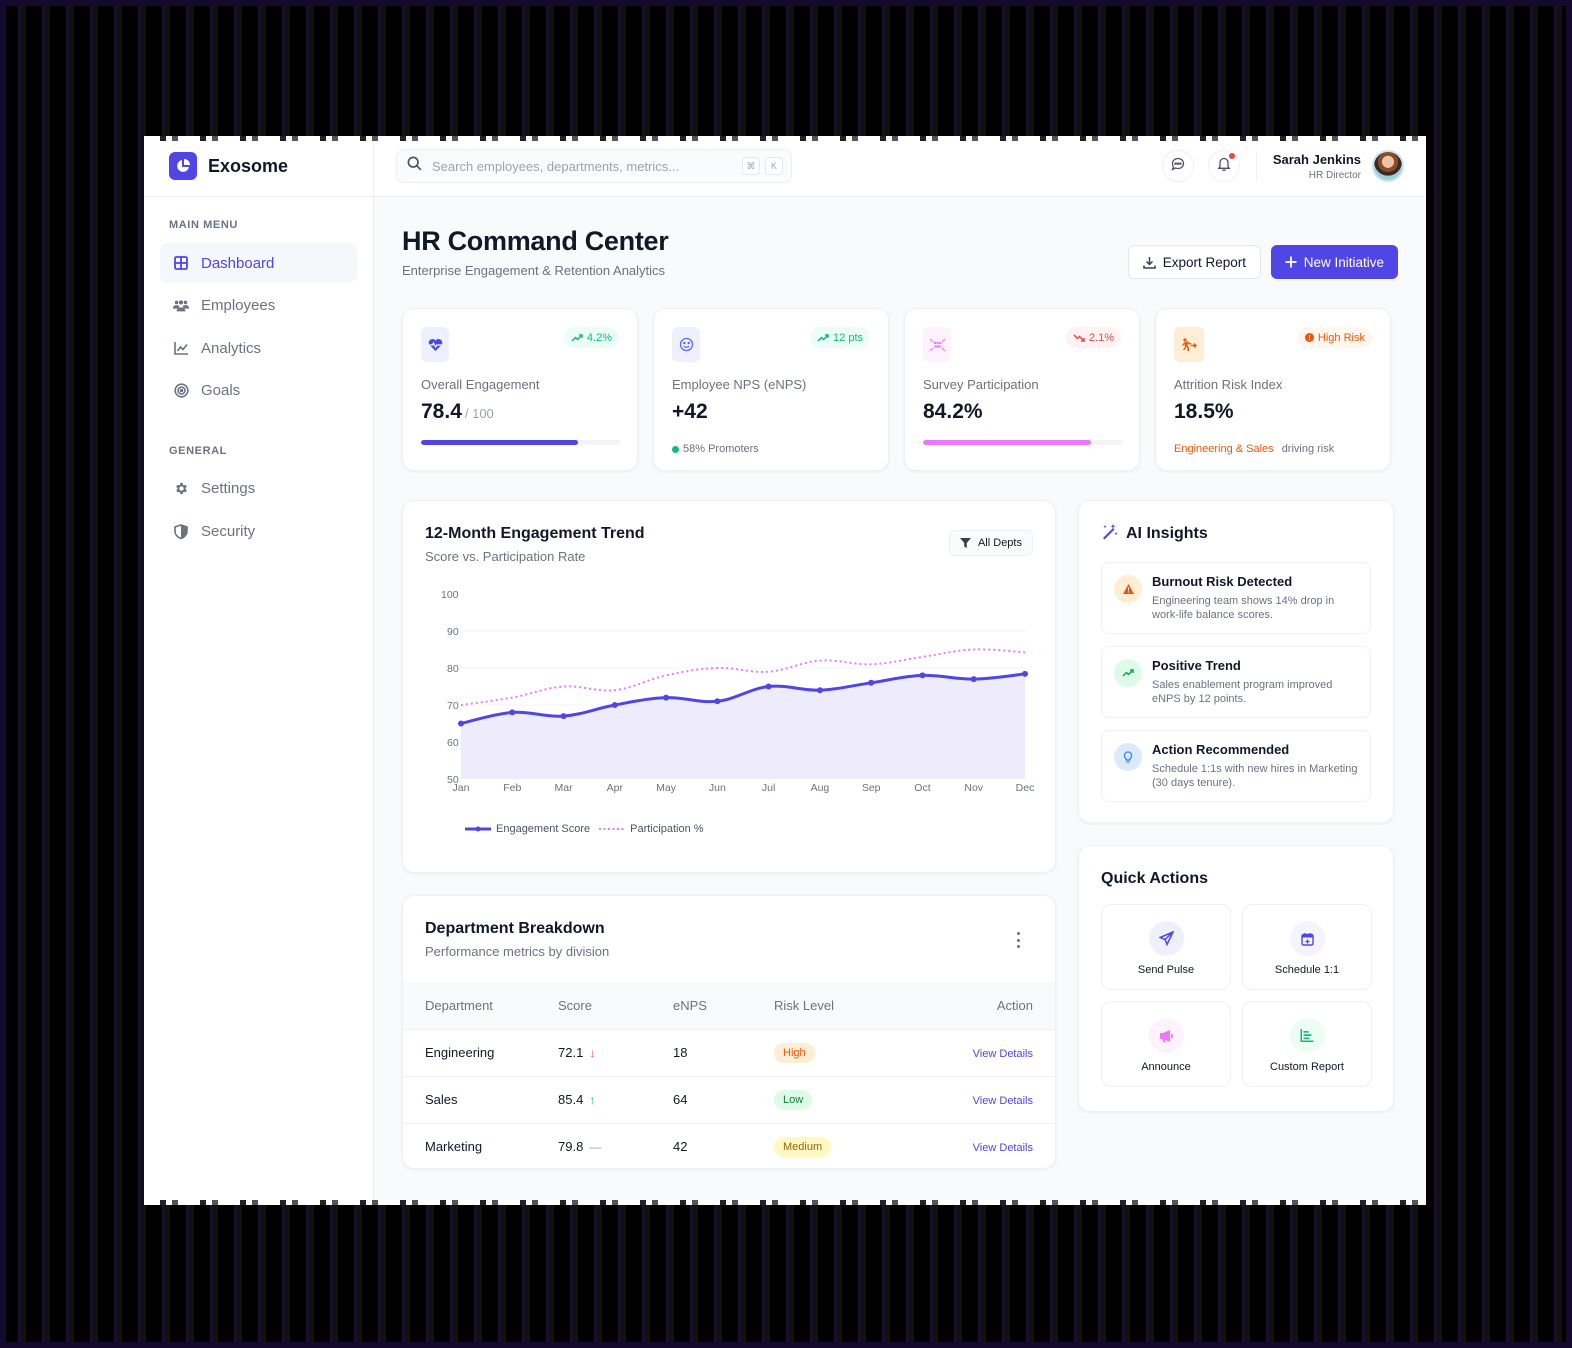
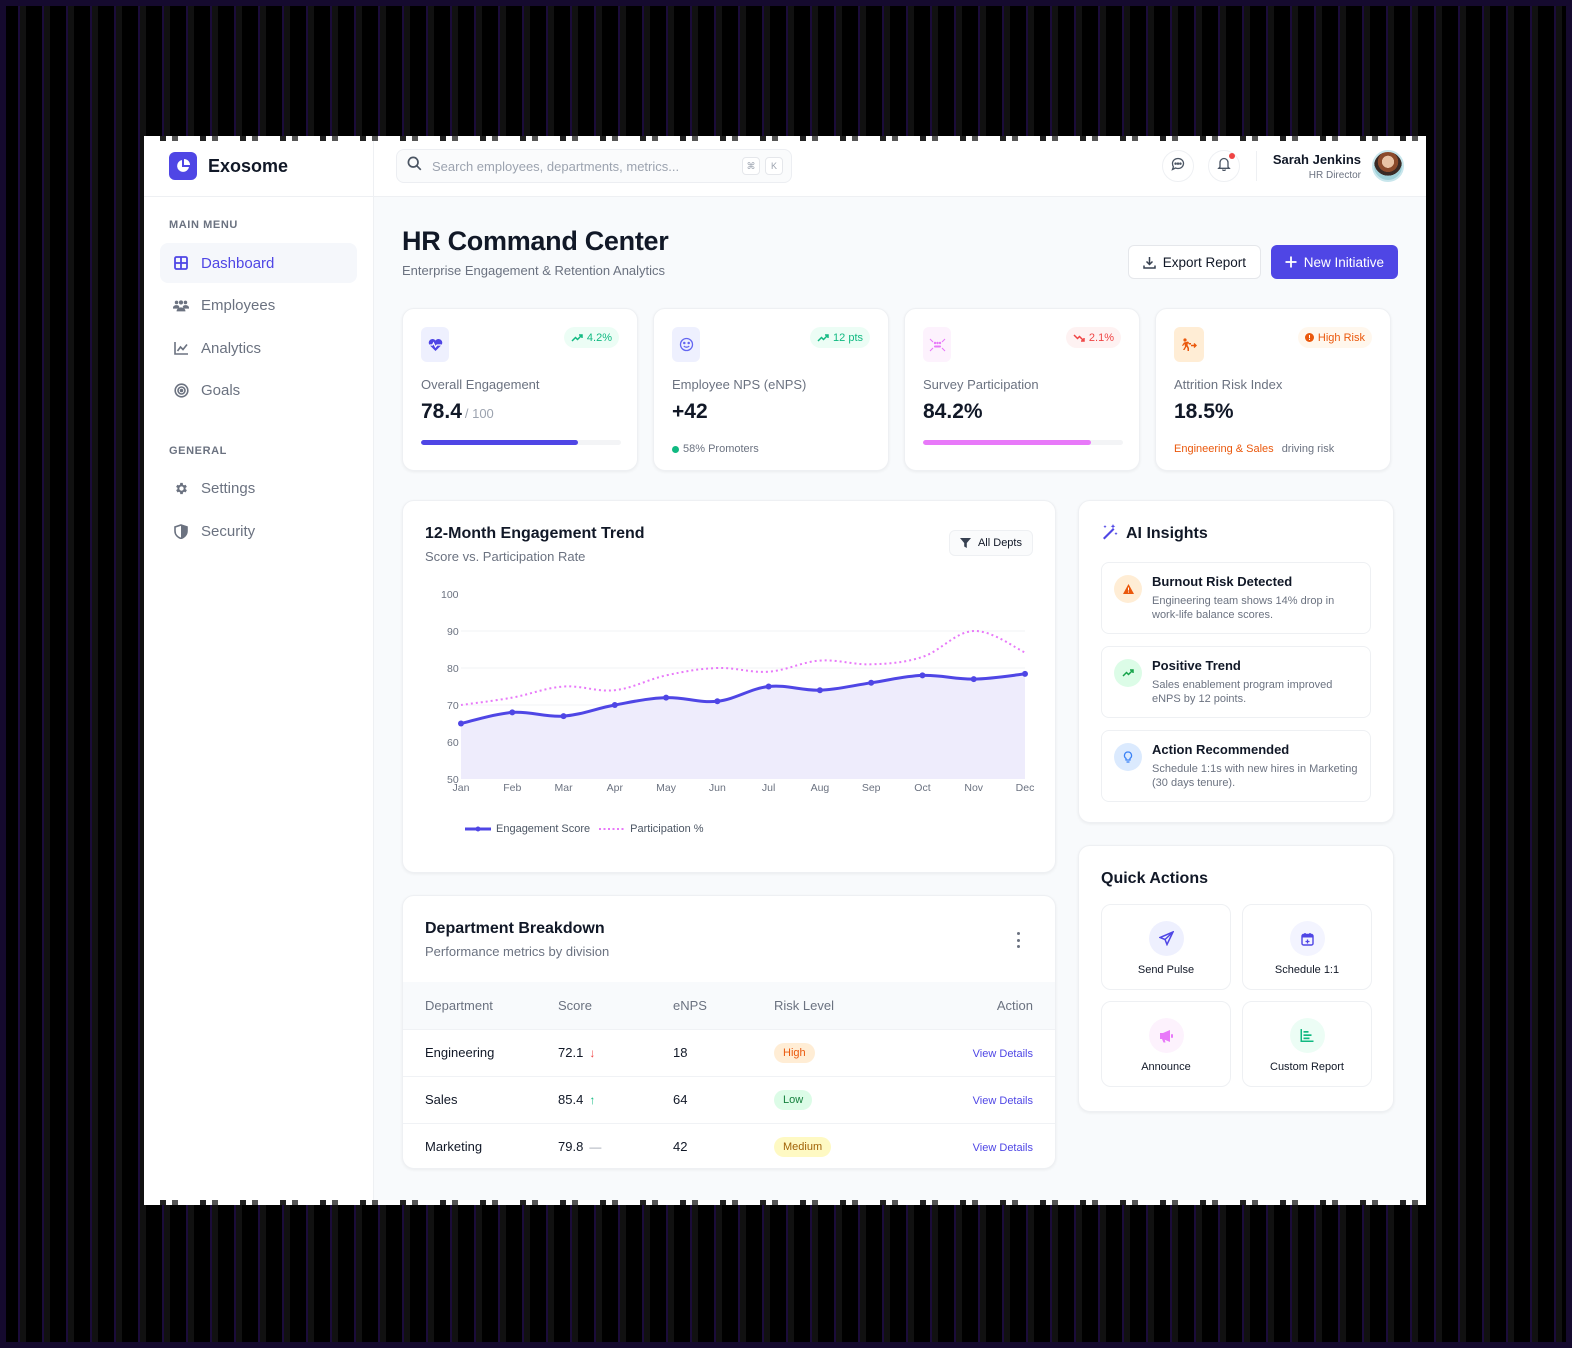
Participation %/Nov: 85 -> 90
